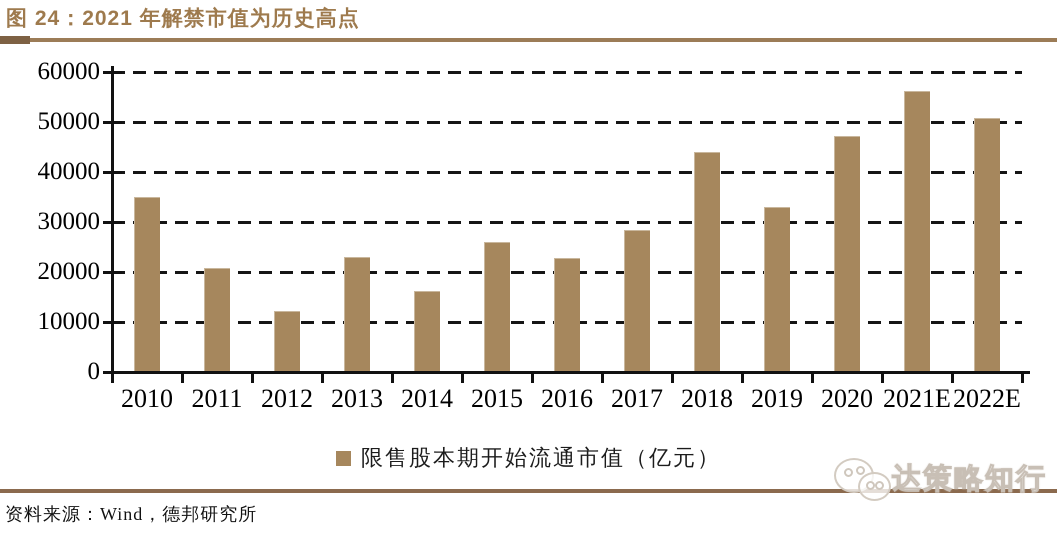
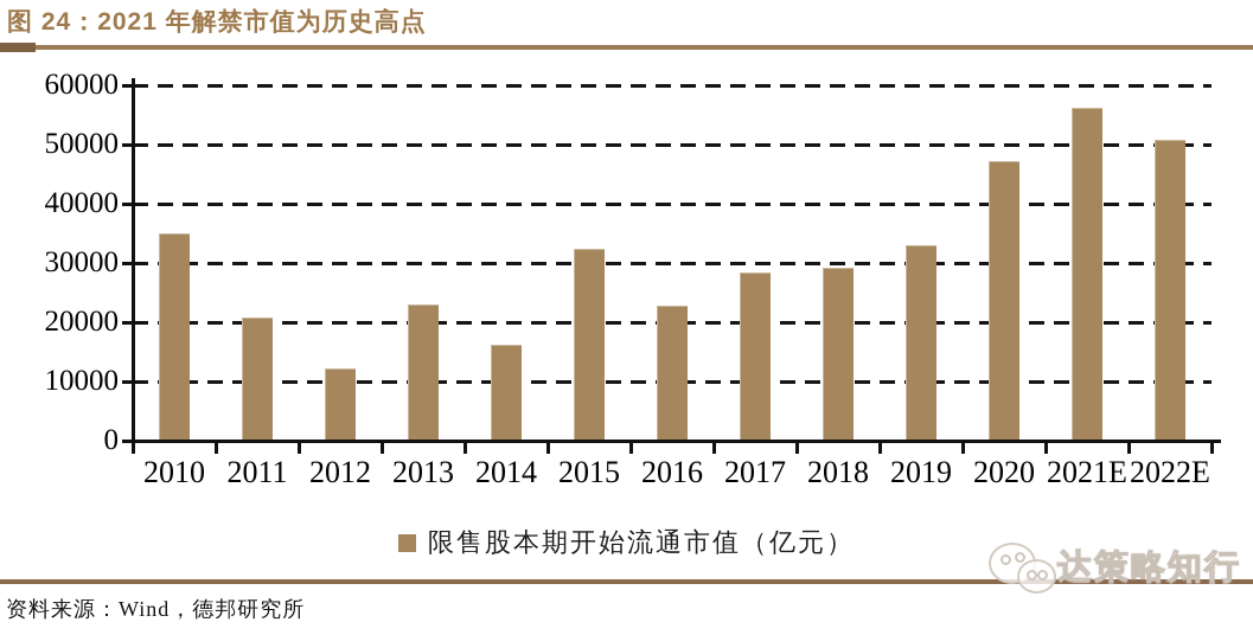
2015: 26000 -> 32000
2018: 44000 -> 29000
